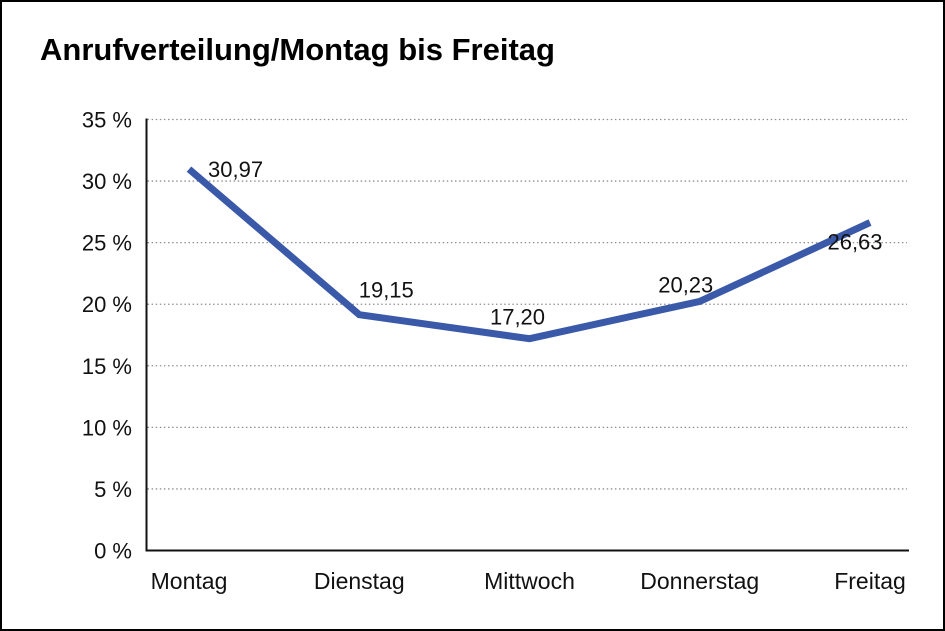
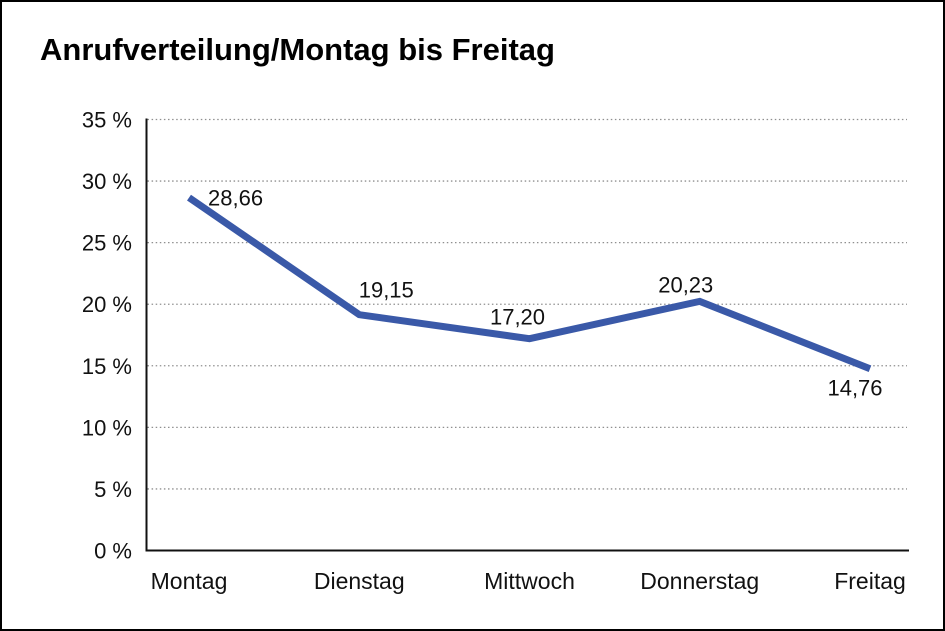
Montag: 30,97 -> 28,66
Freitag: 26,63 -> 14,76
